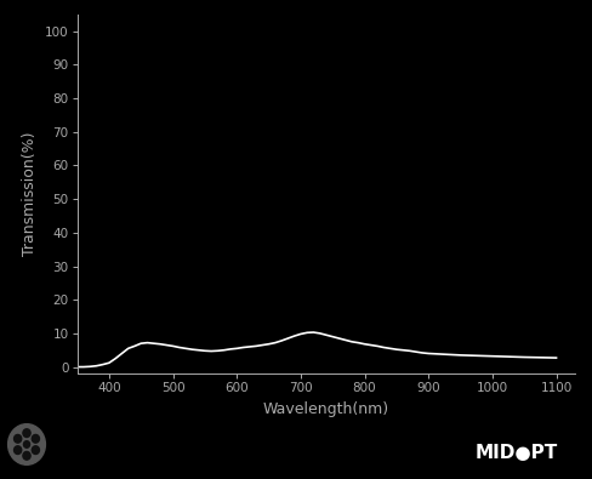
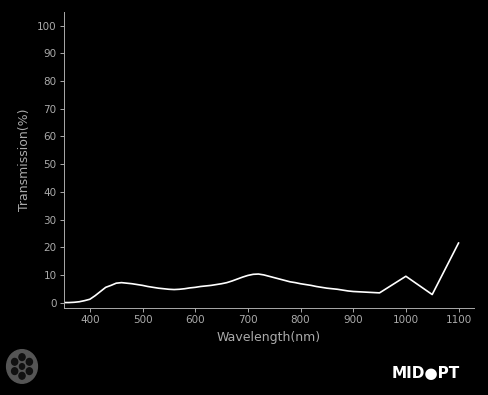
1000: 3.2 -> 9.5
1100: 2.7 -> 21.5
